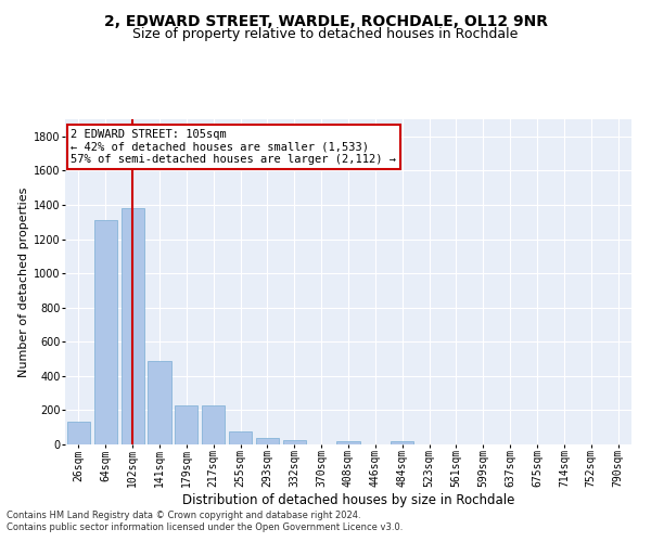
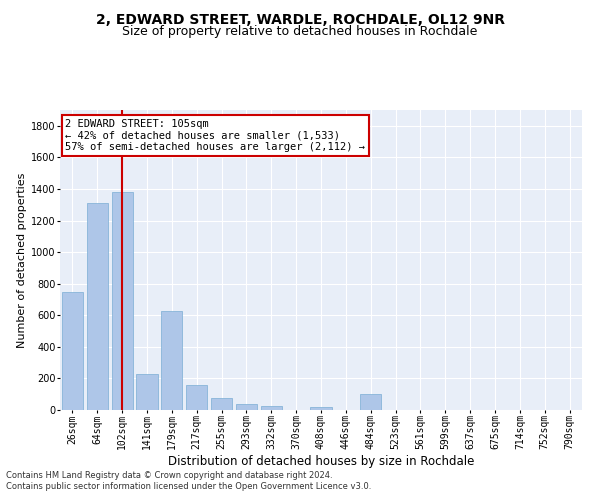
26sqm: 130 -> 750
141sqm: 490 -> 230
179sqm: 220 -> 630
217sqm: 220 -> 160
484sqm: 20 -> 100
